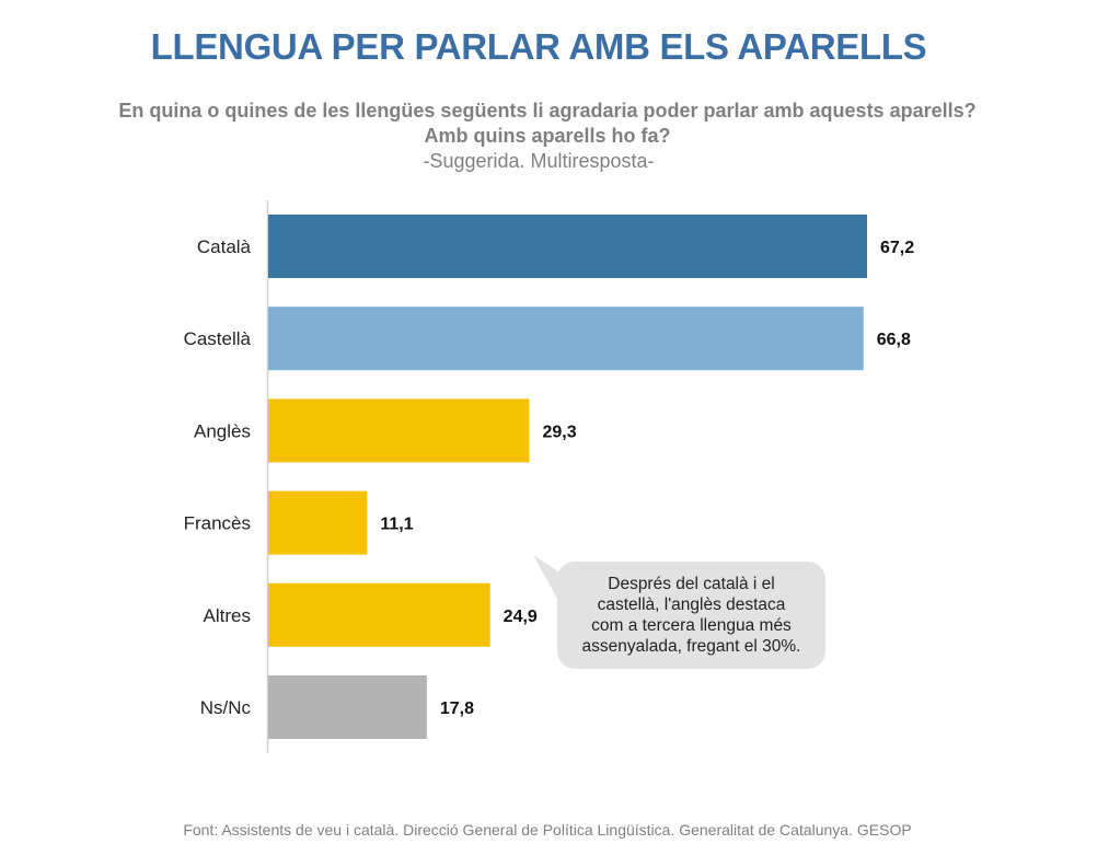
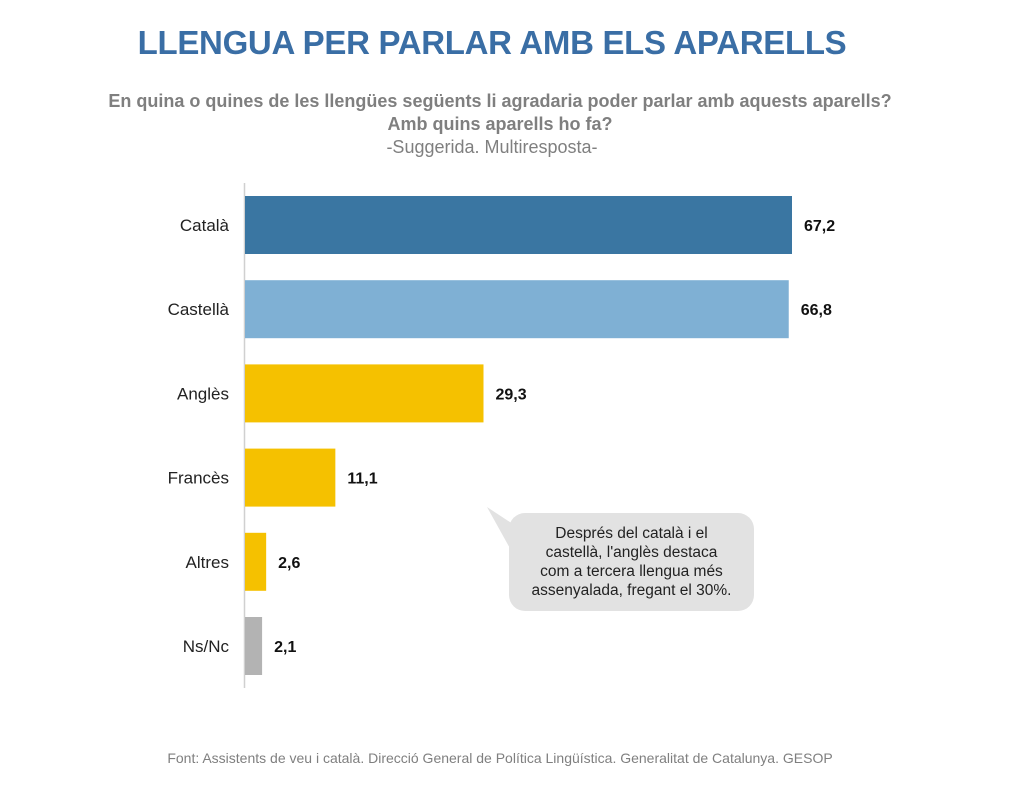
Altres: 24,9 -> 2,6
Ns/Nc: 17,8 -> 2,1
